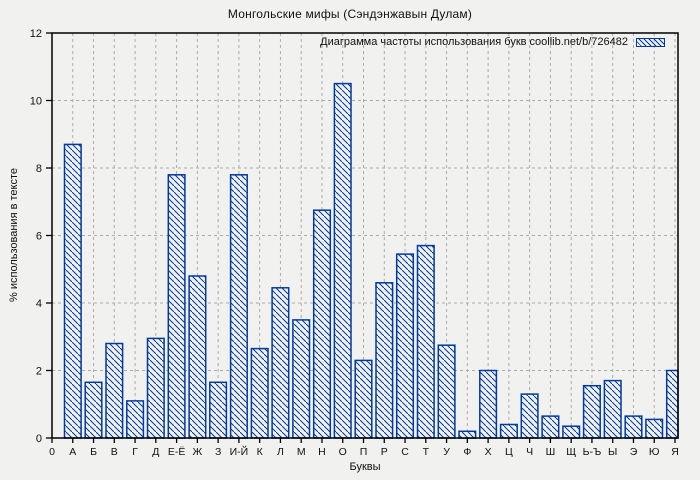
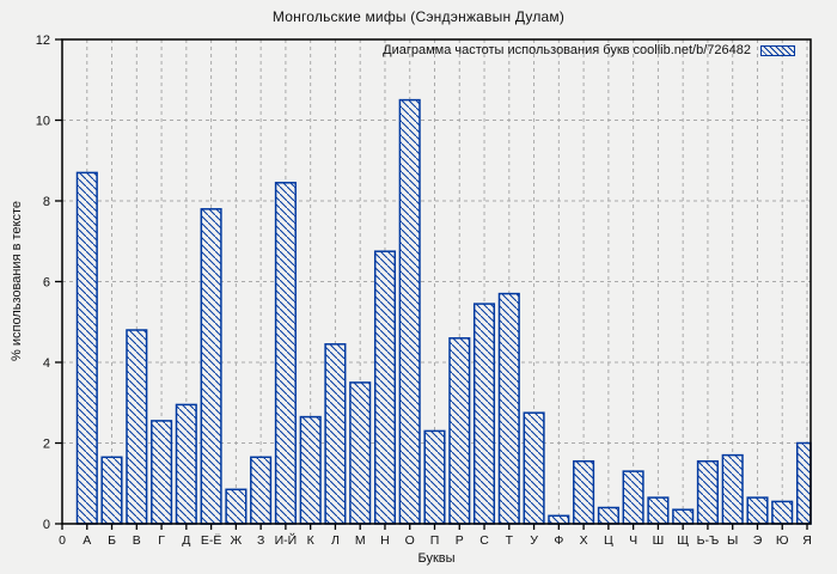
В: 2.8 -> 4.8
Г: 1.1 -> 2.5
Ж: 4.8 -> 0.8
И-Й: 7.8 -> 8.4
Х: 2.0 -> 1.6
